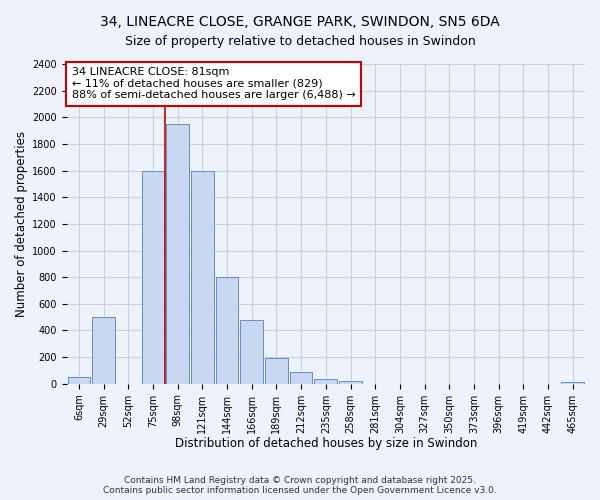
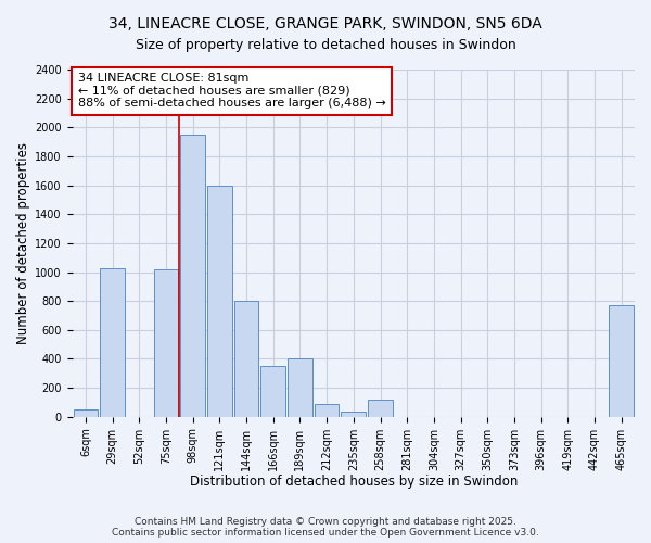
29sqm: 500 -> 1030
75sqm: 1600 -> 1020
166sqm: 480 -> 350
189sqm: 190 -> 400
258sqm: 20 -> 120
465sqm: 10 -> 770
